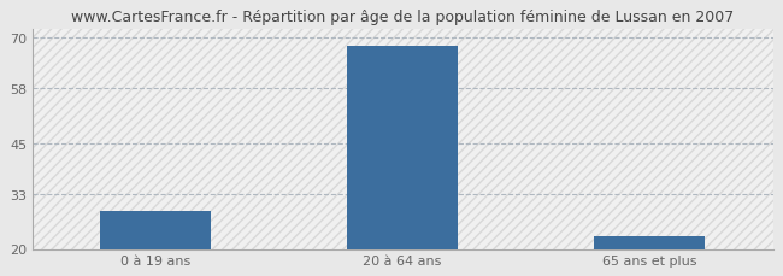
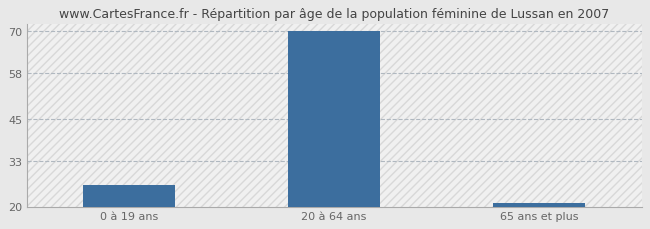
0 à 19 ans: 29 -> 26
20 à 64 ans: 68 -> 70
65 ans et plus: 23 -> 21
